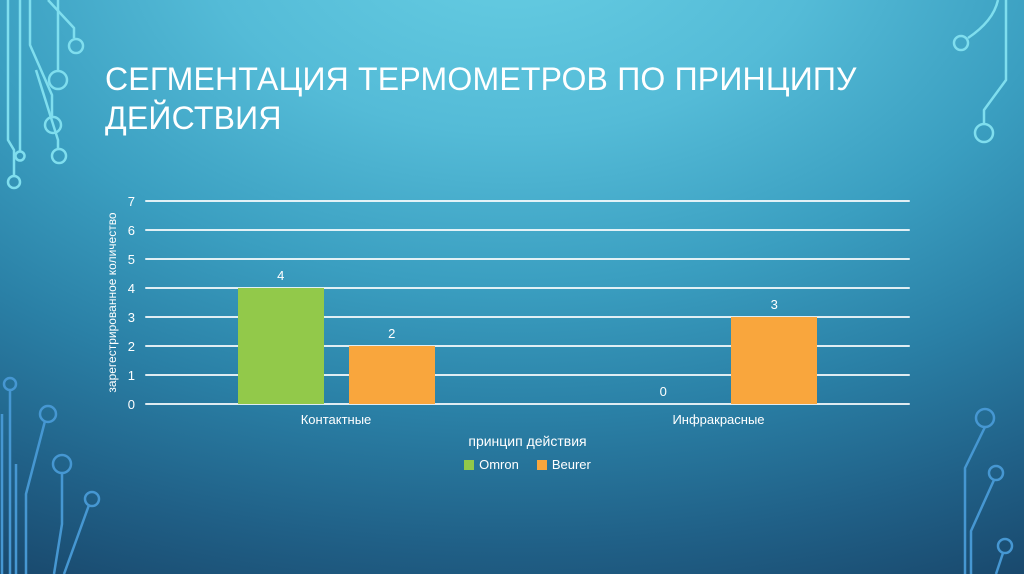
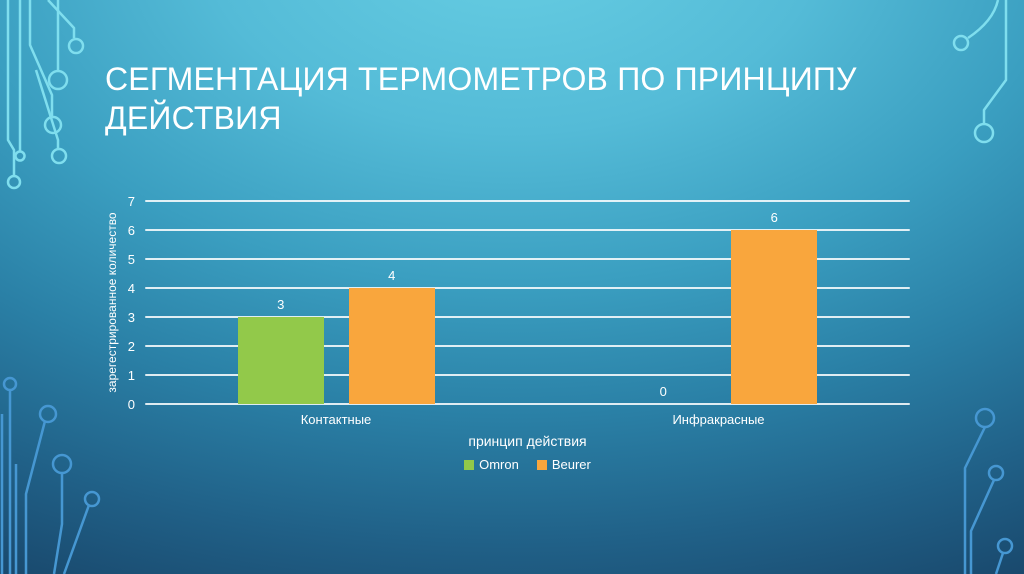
Omron/Контактные: 4 -> 3
Beurer/Контактные: 2 -> 4
Beurer/Инфракрасные: 3 -> 6
